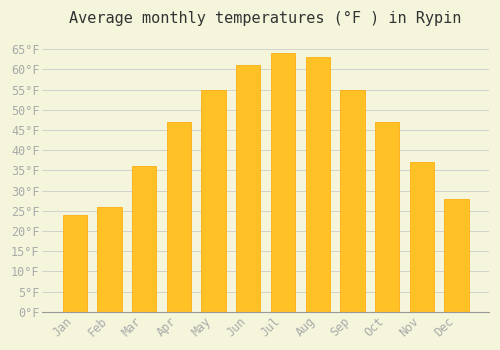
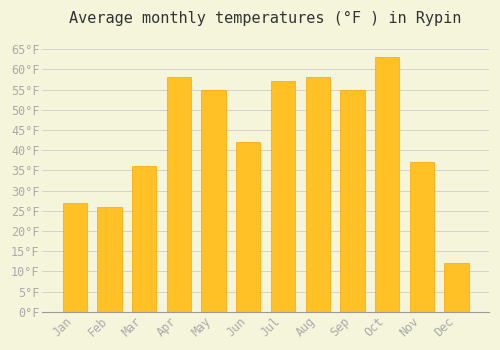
Jan: 24°F -> 27°F
Apr: 47°F -> 58°F
Jun: 61°F -> 42°F
Jul: 64°F -> 57°F
Aug: 63°F -> 58°F
Oct: 47°F -> 63°F
Dec: 28°F -> 12°F
